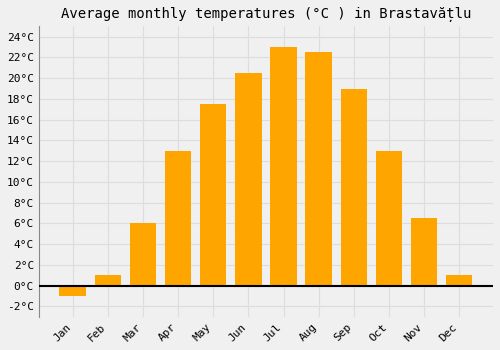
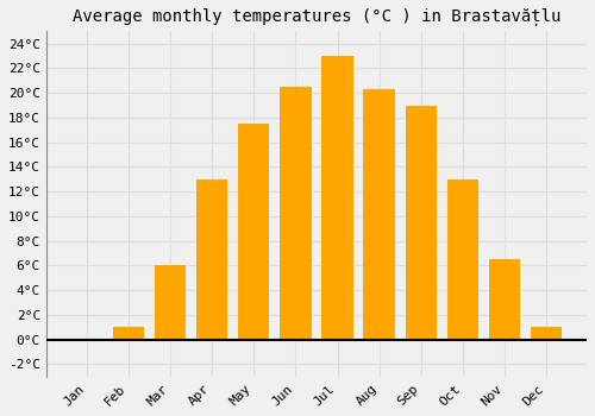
Jan: -1.0°C -> -0.1°C
Aug: 22.5°C -> 20.3°C
